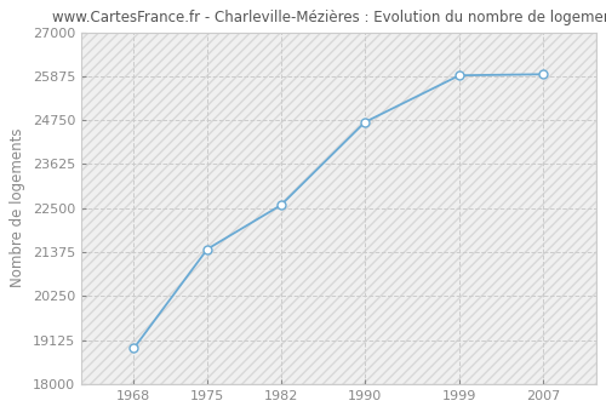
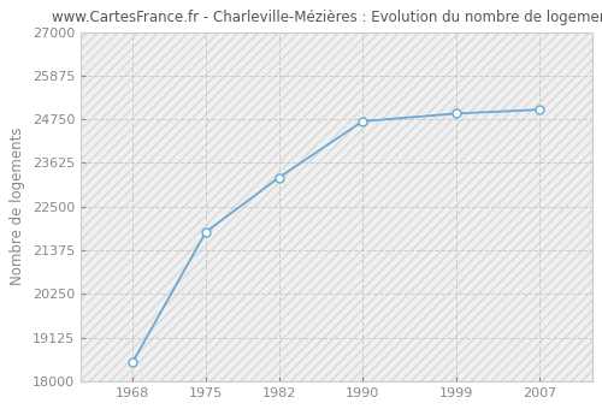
1968: 18910 -> 18500
1975: 21450 -> 21850
1982: 22580 -> 23250
1999: 25900 -> 24900
2007: 25930 -> 25000
